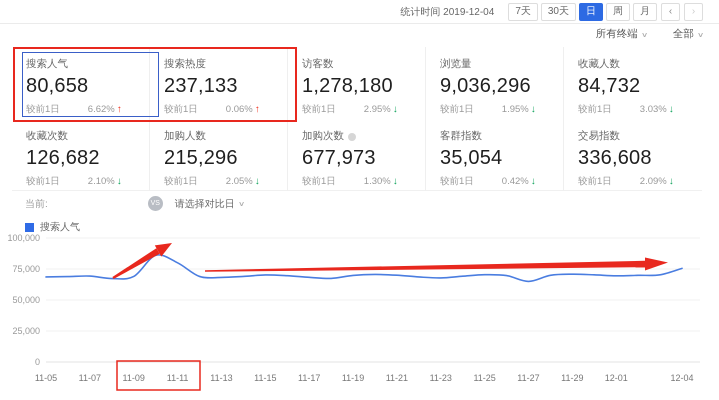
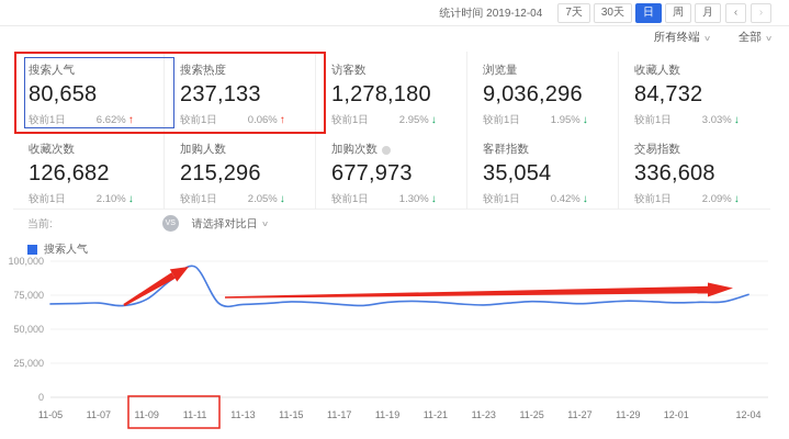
11-09: 69000 -> 72000
11-11: 80000 -> 96000
11-27: 65000 -> 69000
